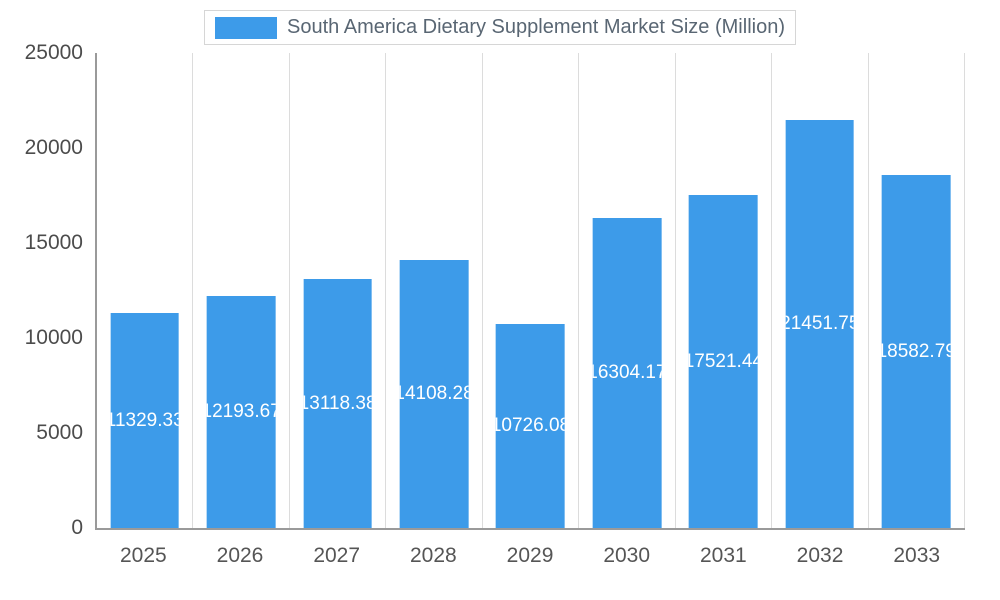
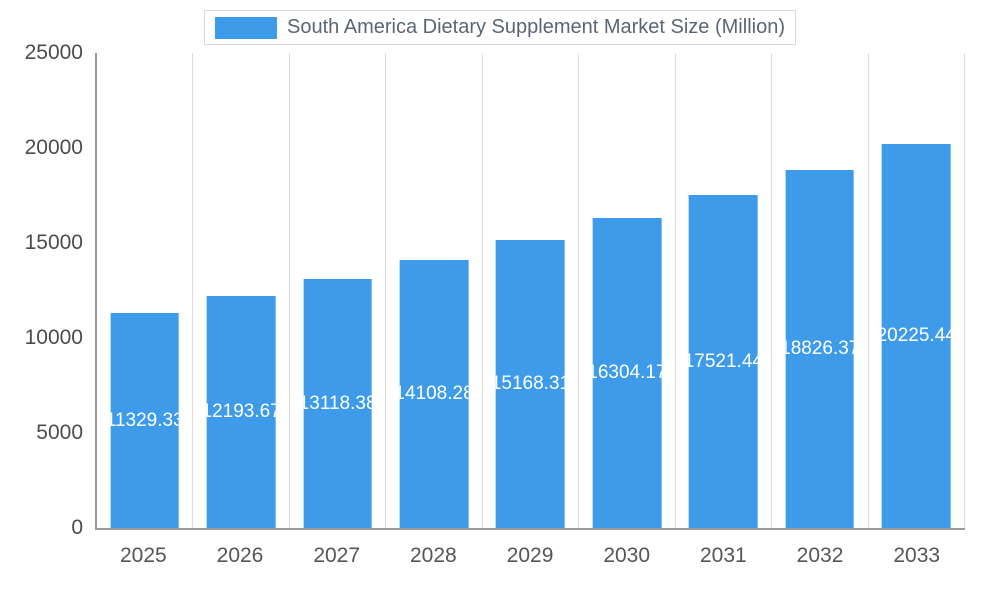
2029: 10726.08 -> 15168.31
2032: 21451.75 -> 18826.37
2033: 18582.79 -> 20225.44
